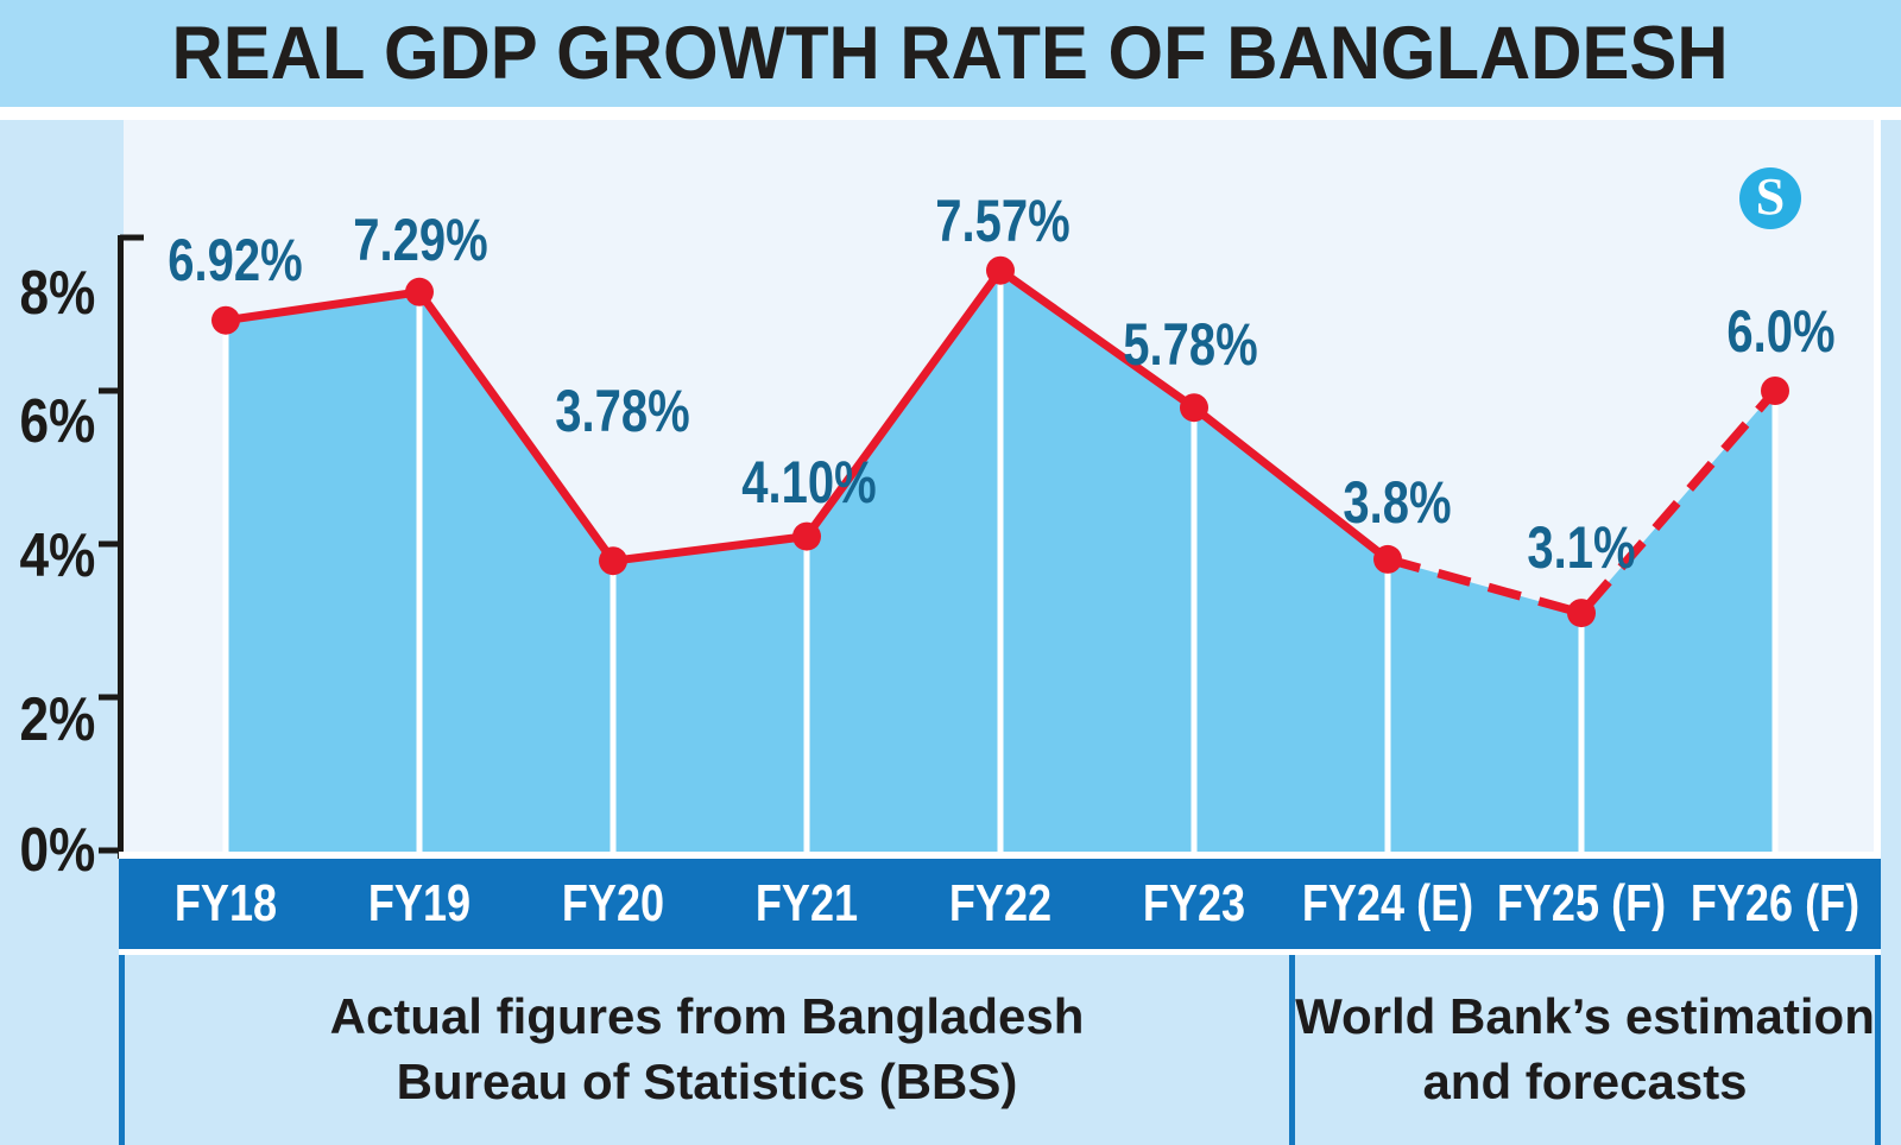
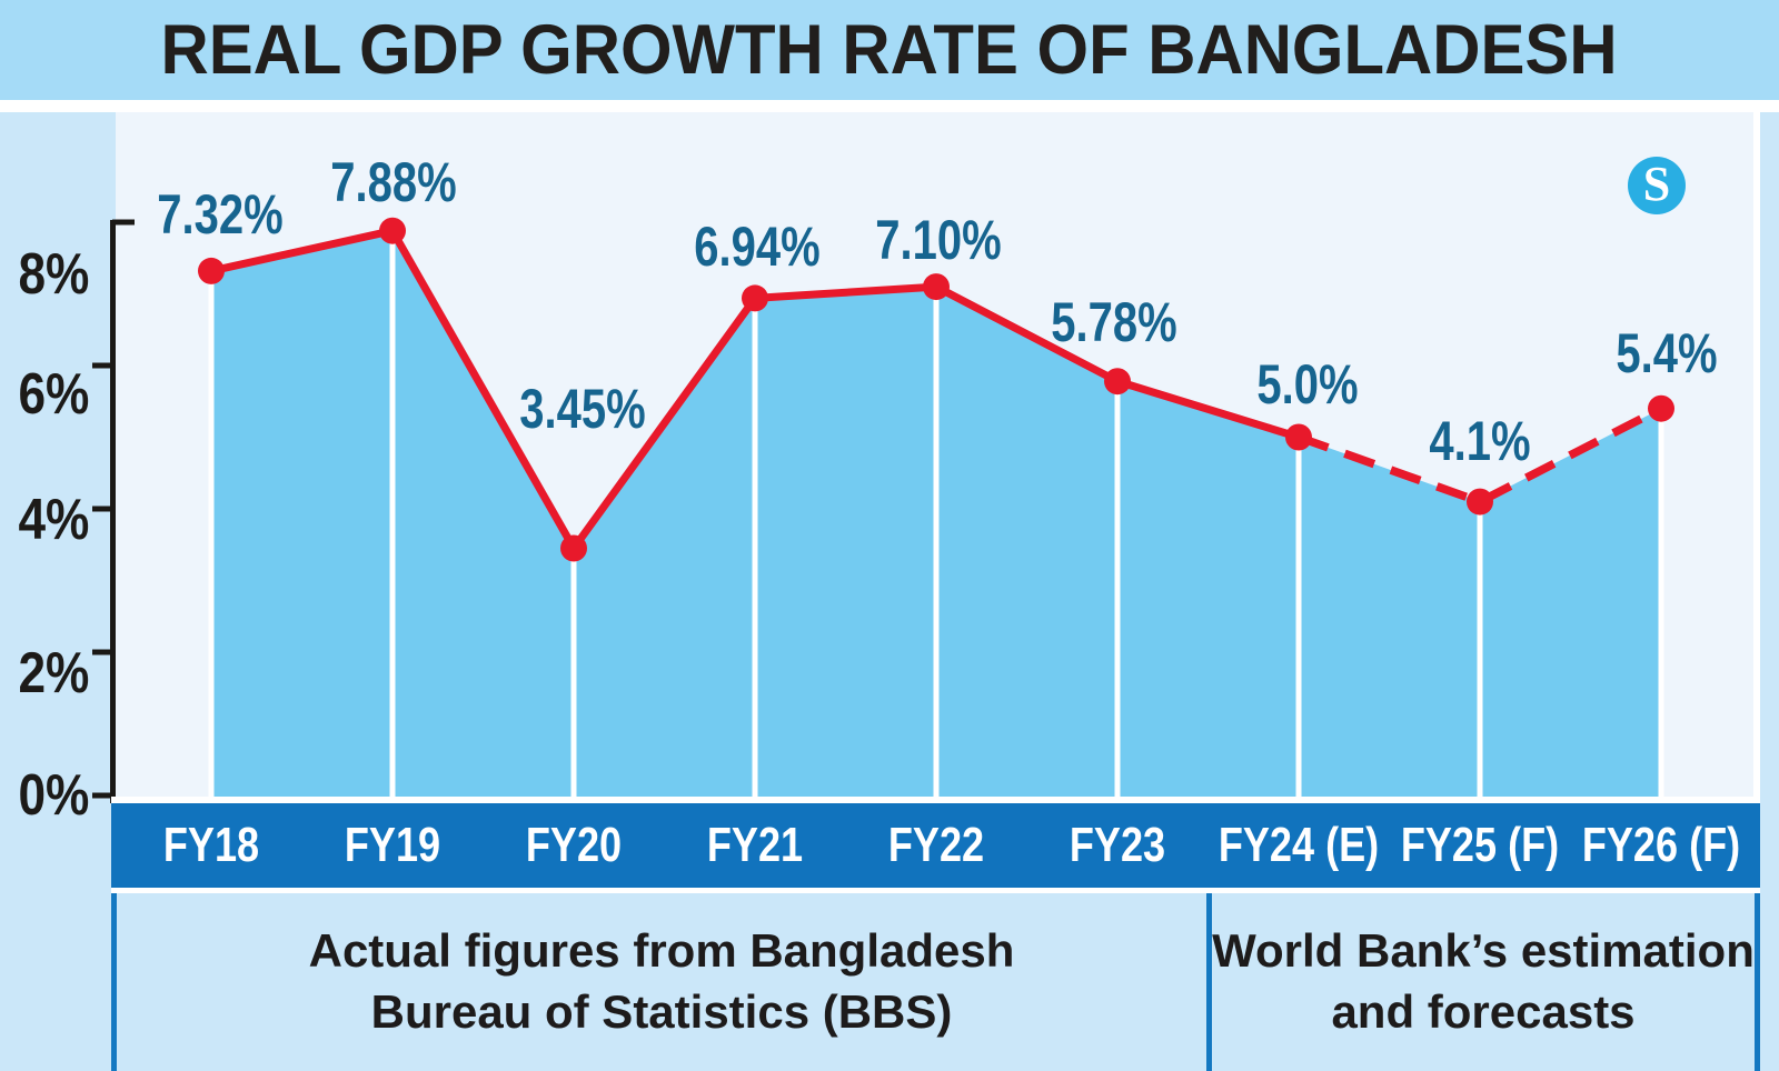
FY18: 6.92% -> 7.32%
FY19: 7.29% -> 7.88%
FY20: 3.78% -> 3.45%
FY21: 4.10% -> 6.94%
FY22: 7.57% -> 7.10%
FY24 (E): 3.8% -> 5.0%
FY25 (F): 3.1% -> 4.1%
FY26 (F): 6.0% -> 5.4%
